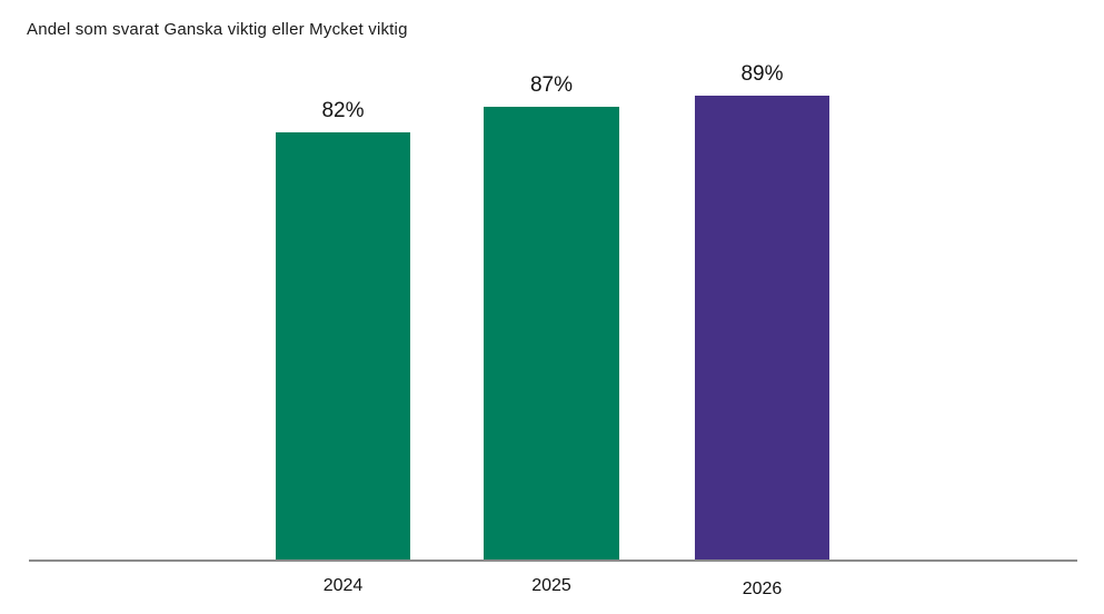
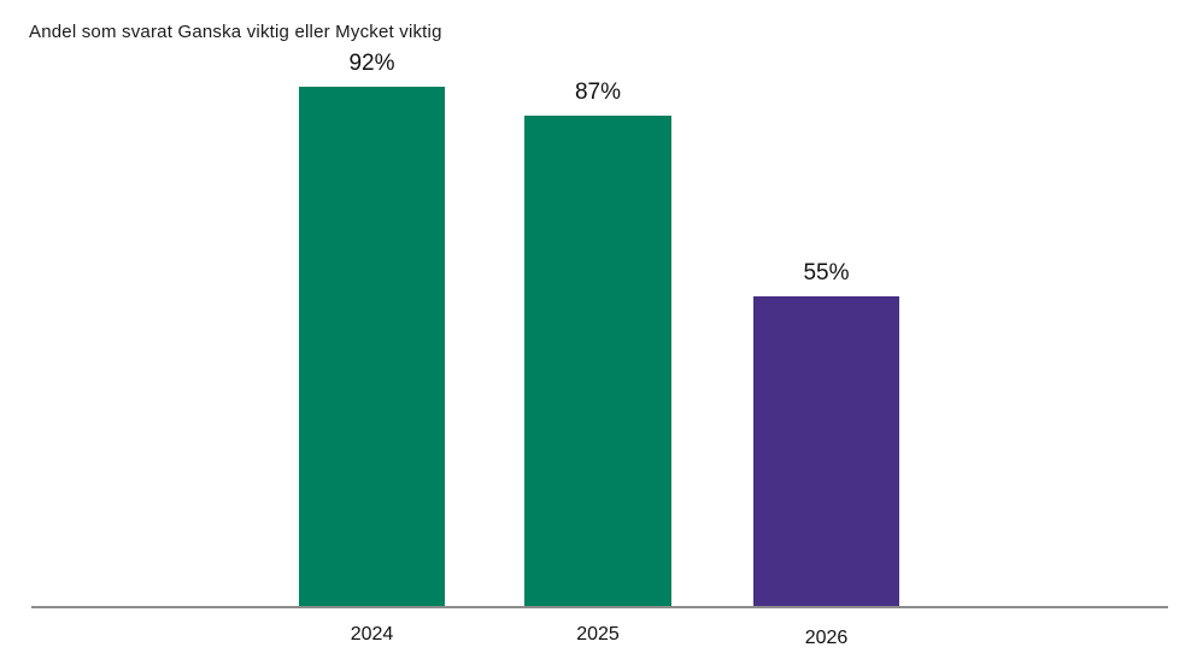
2024: 82% -> 92%
2026: 89% -> 55%
